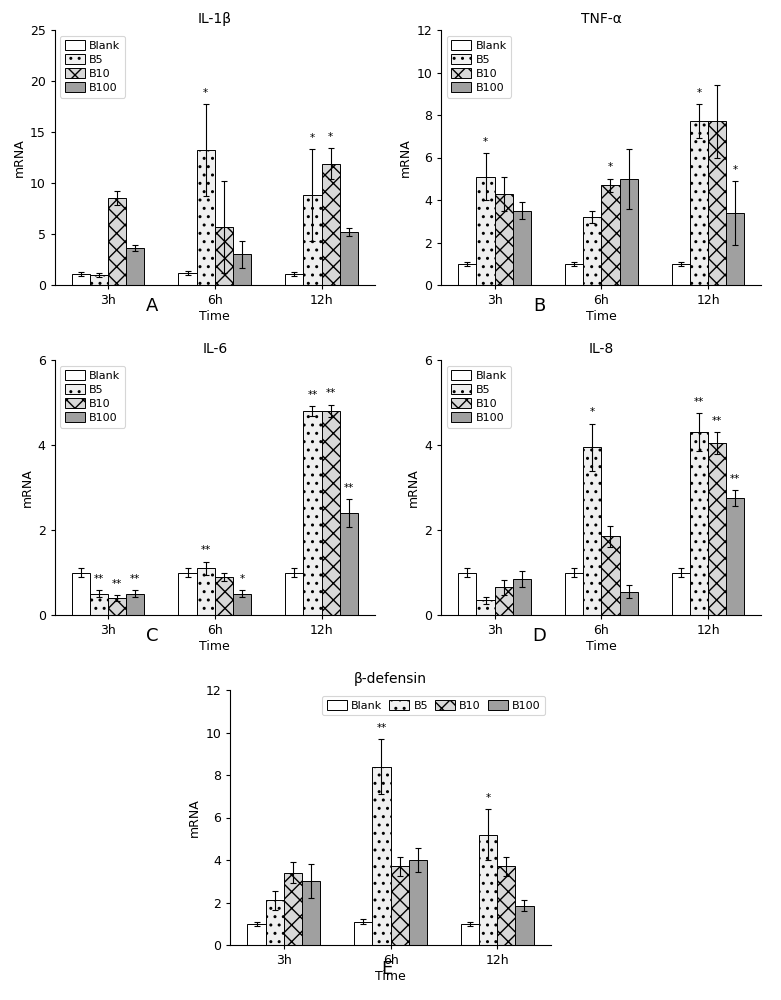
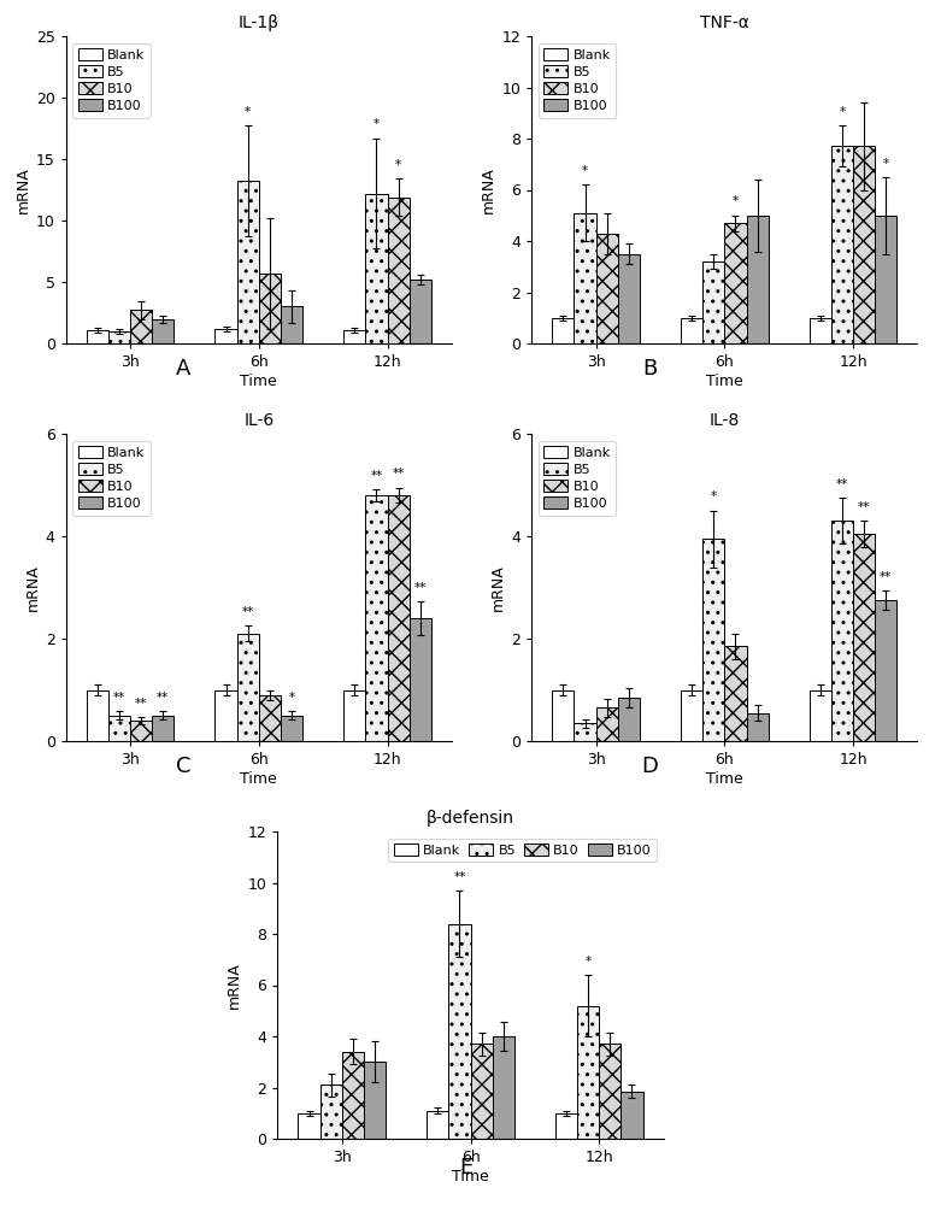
IL-1β/B10/3h: 8.5 -> 2.7
IL-1β/B100/3h: 3.6 -> 2.0
IL-1β/B5/12h: 8.8 -> 12.2
TNF-α/B100/12h: 3.4 -> 5.0
IL-6/B5/6h: 1.1 -> 2.1
